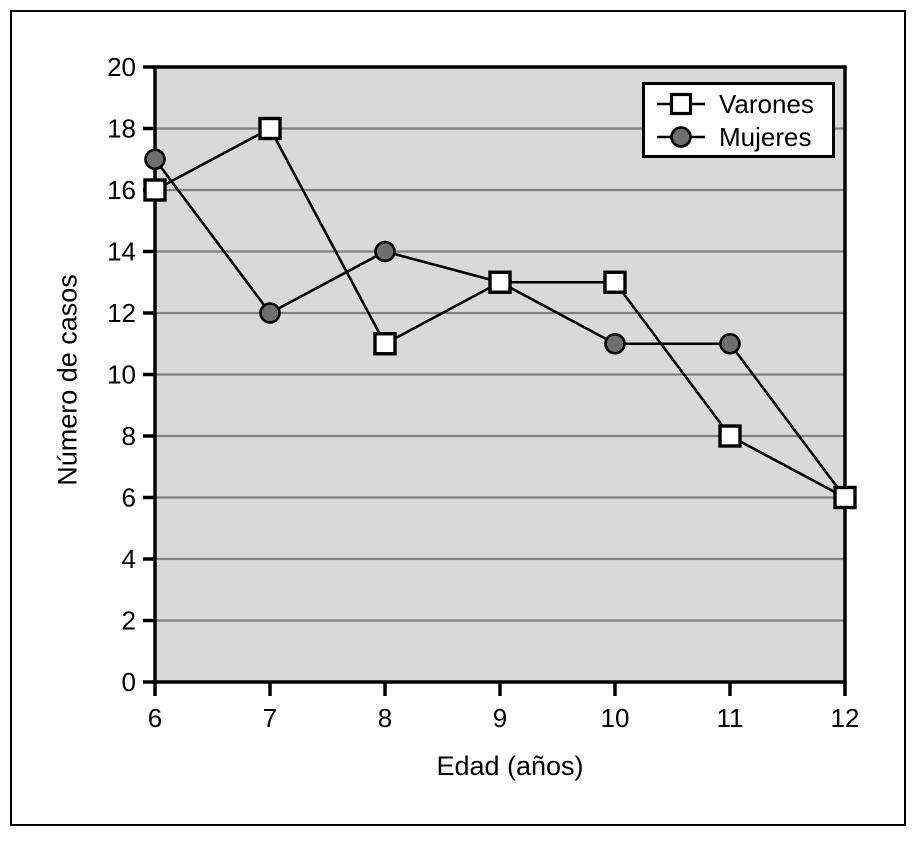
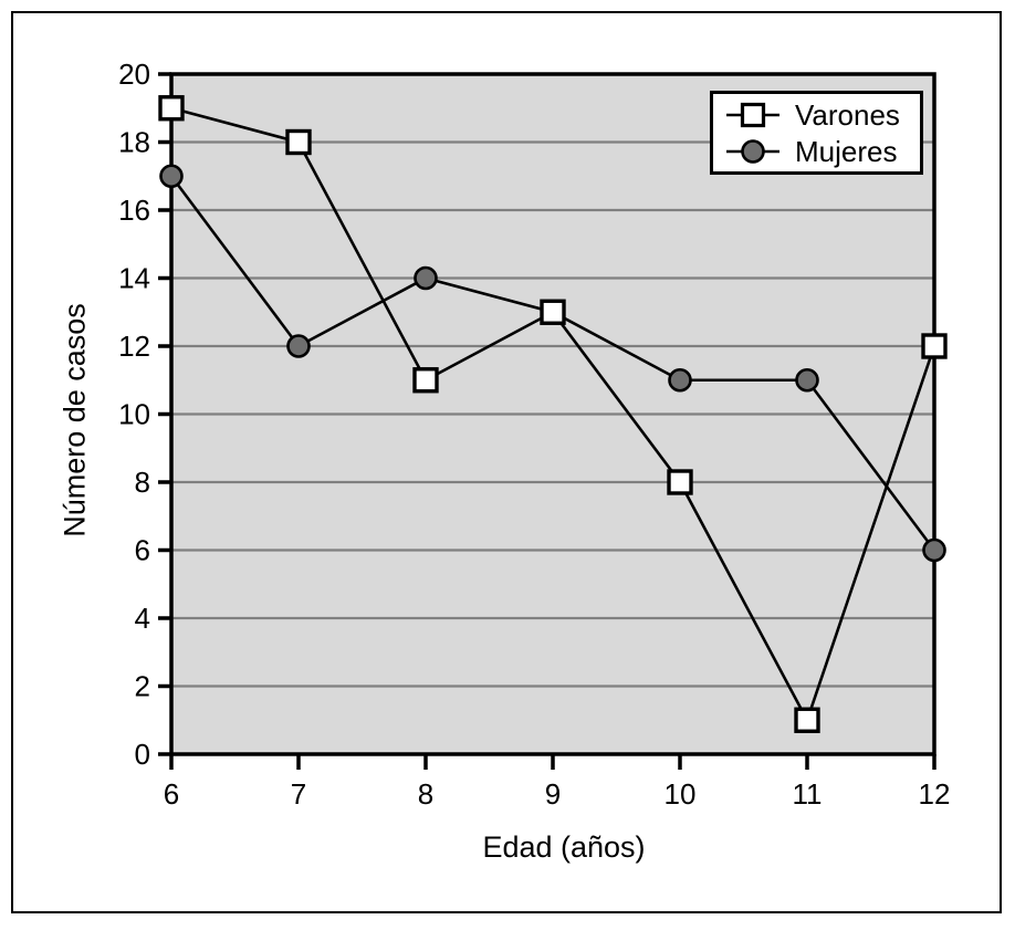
Varones/6: 16 -> 19
Varones/10: 13 -> 8
Varones/11: 8 -> 1
Varones/12: 6 -> 12
